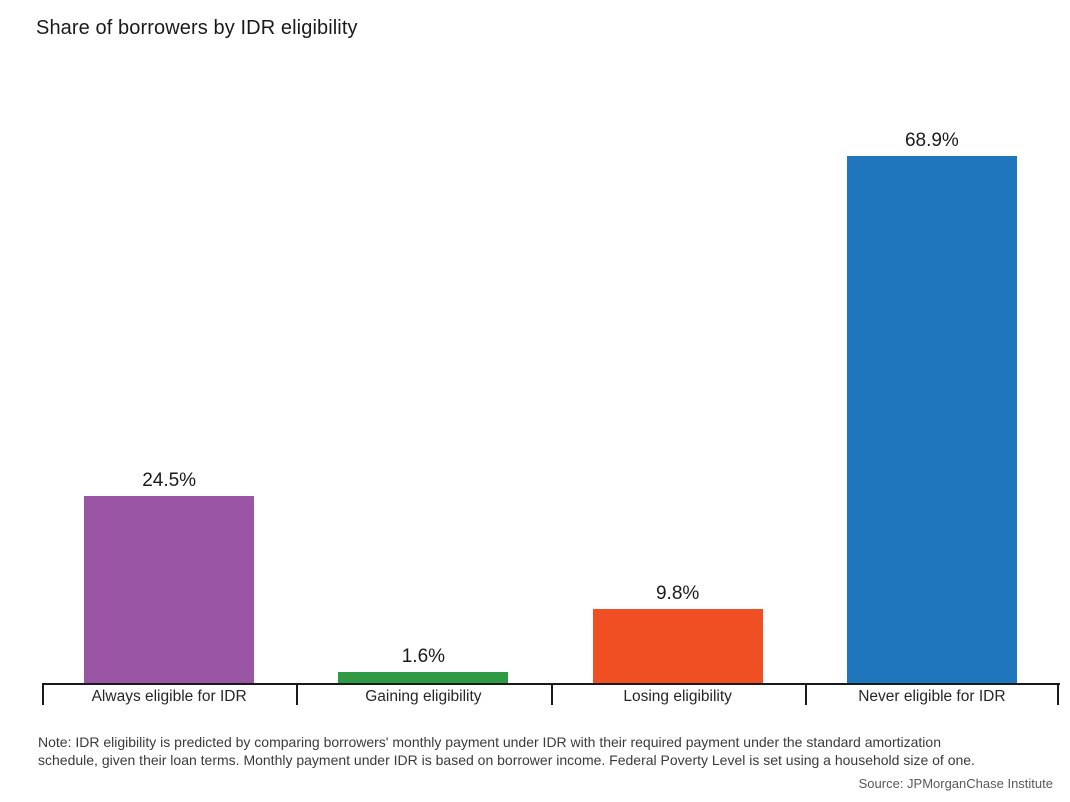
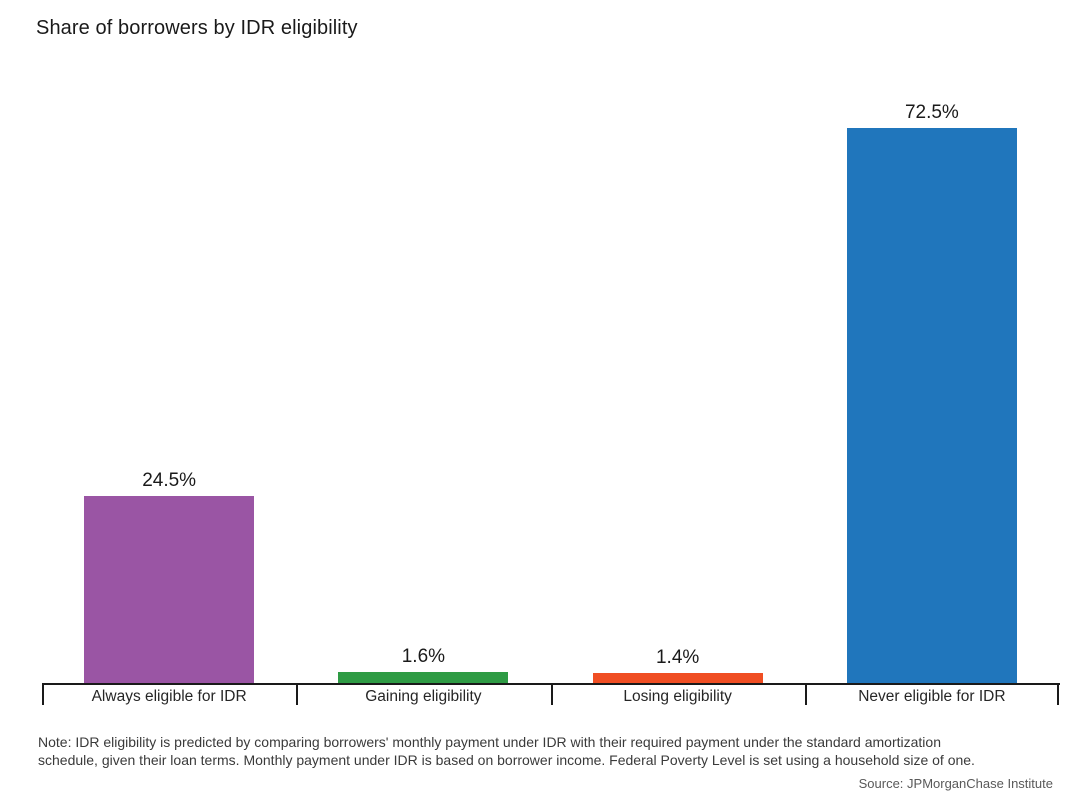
Losing eligibility: 9.8% -> 1.4%
Never eligible for IDR: 68.9% -> 72.5%
